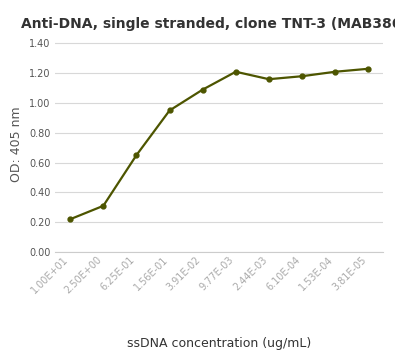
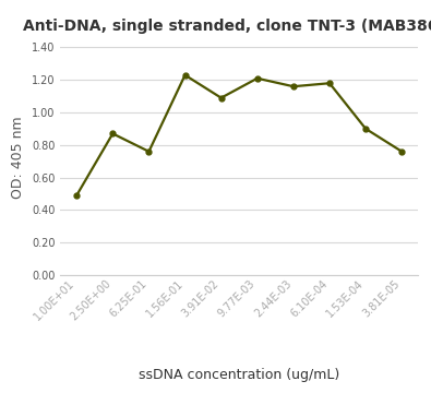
1.00E+01: 0.22 -> 0.49
2.50E+00: 0.31 -> 0.87
6.25E-01: 0.65 -> 0.76
1.56E-01: 0.95 -> 1.23
1.53E-04: 1.21 -> 0.90
3.81E-05: 1.23 -> 0.76
